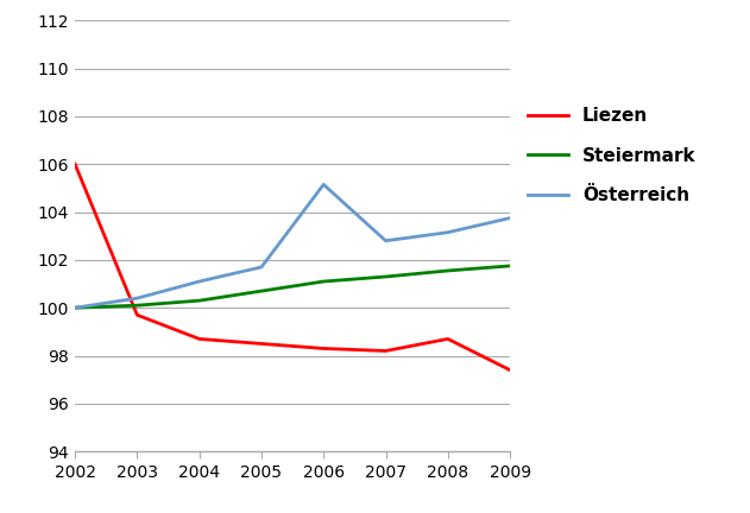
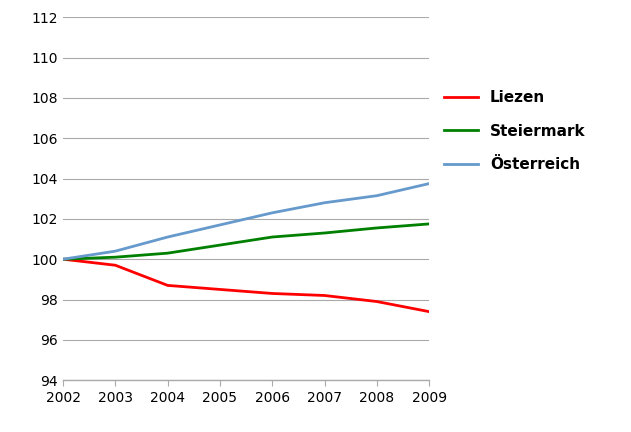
Liezen/2002: 106.0 -> 100.0
Österreich/2006: 105.15 -> 102.30
Liezen/2008: 98.7 -> 97.9
